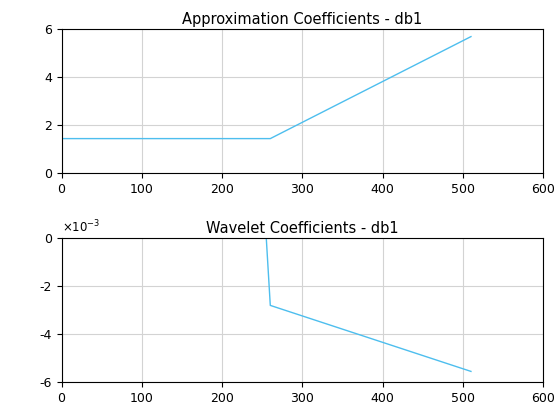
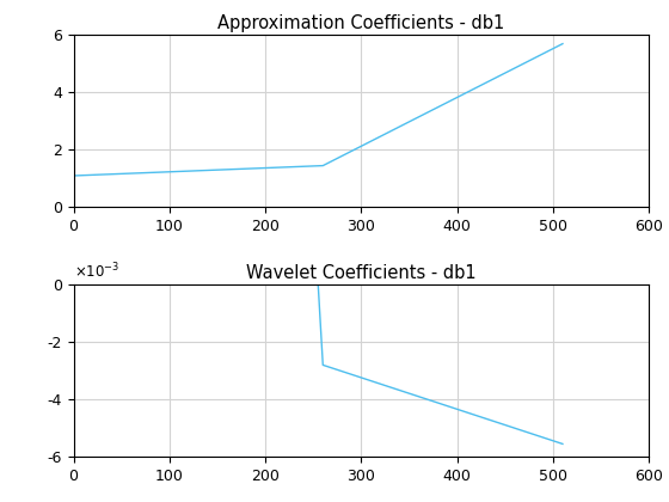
Approximation Coefficients - db1/0: 1.45 -> 1.10
